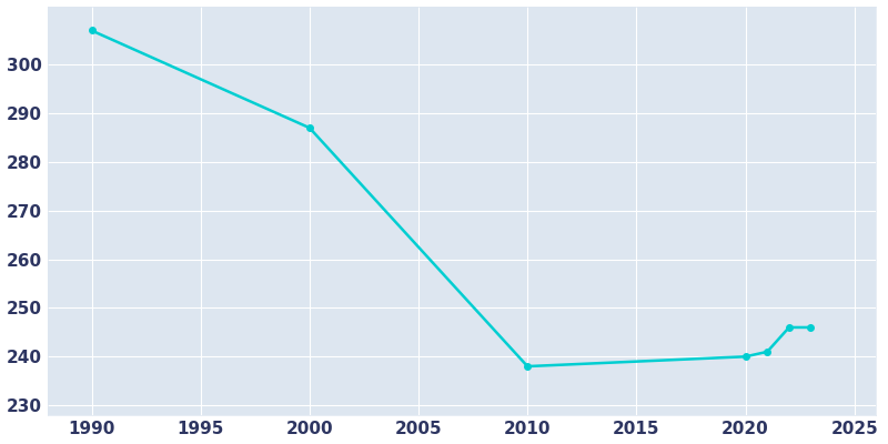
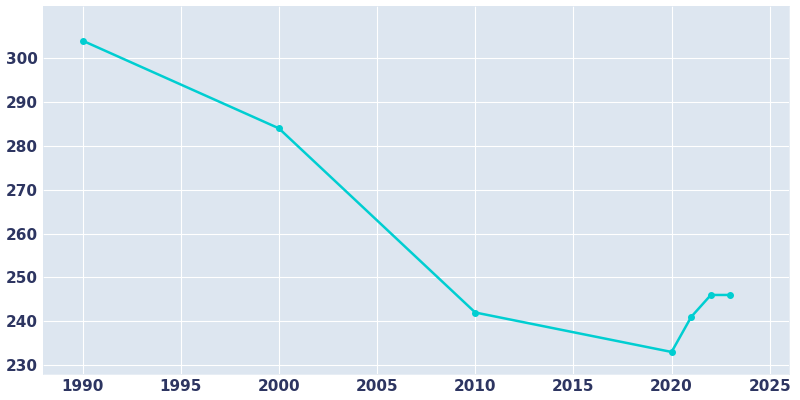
1990: 307 -> 304
2000: 287 -> 284
2010: 238 -> 242
2020: 240 -> 233
